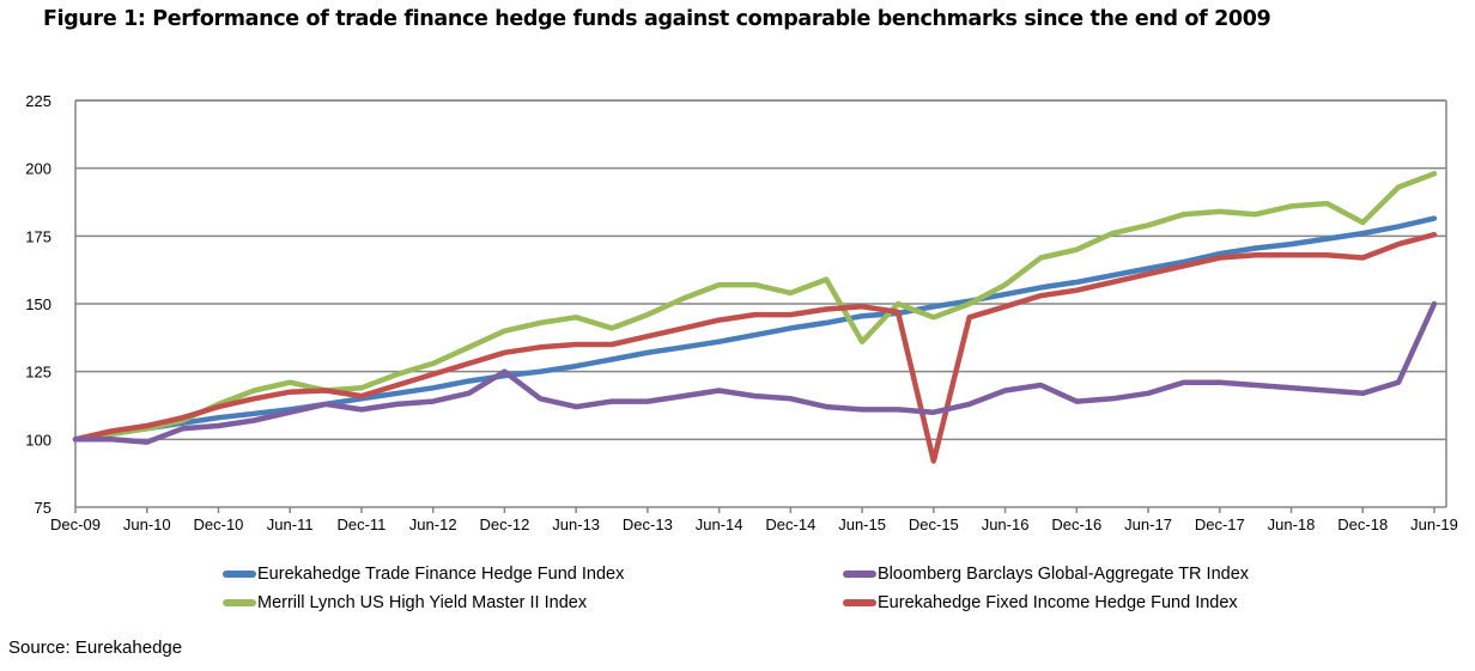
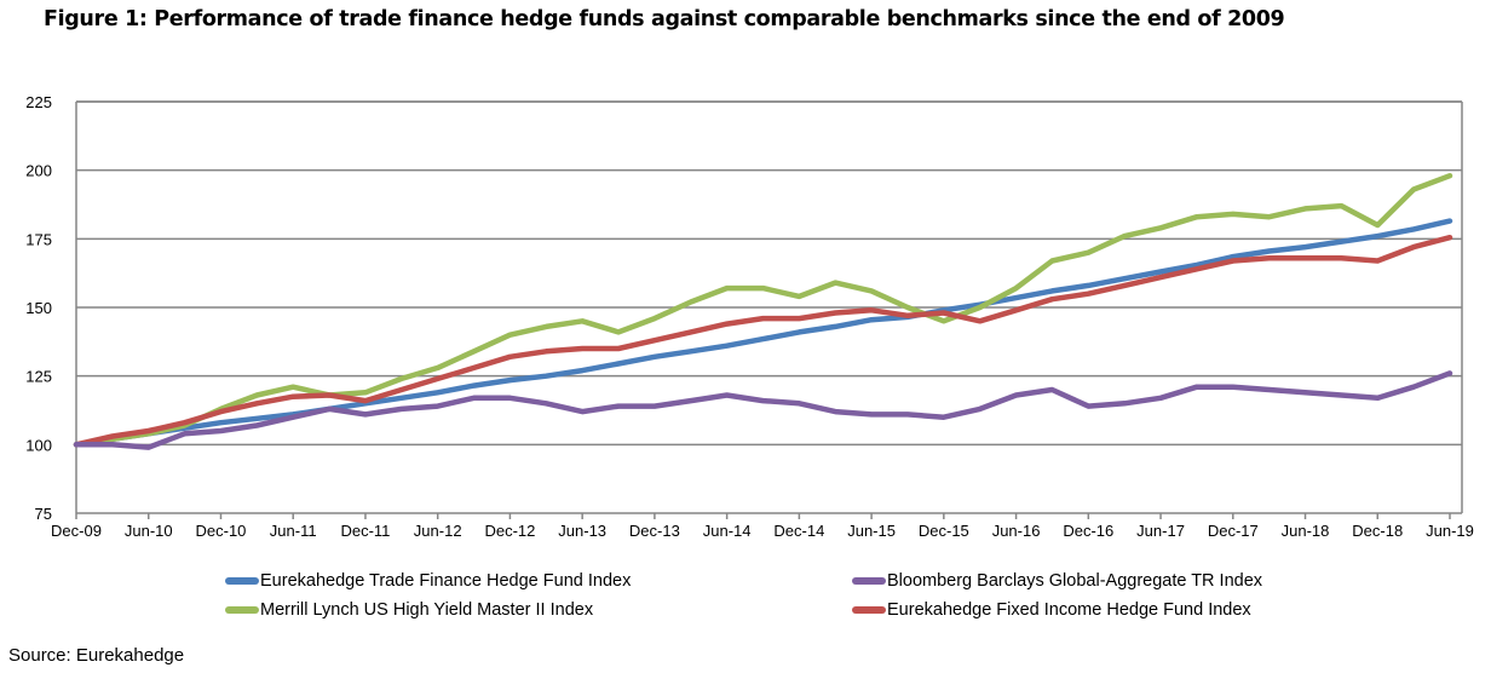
Bloomberg Barclays Global-Aggregate TR Index/Dec-12: 125 -> 117
Merrill Lynch US High Yield Master II Index/Jun-15: 136 -> 156
Eurekahedge Fixed Income Hedge Fund Index/Dec-15: 92 -> 148
Bloomberg Barclays Global-Aggregate TR Index/Jun-19: 150 -> 126
